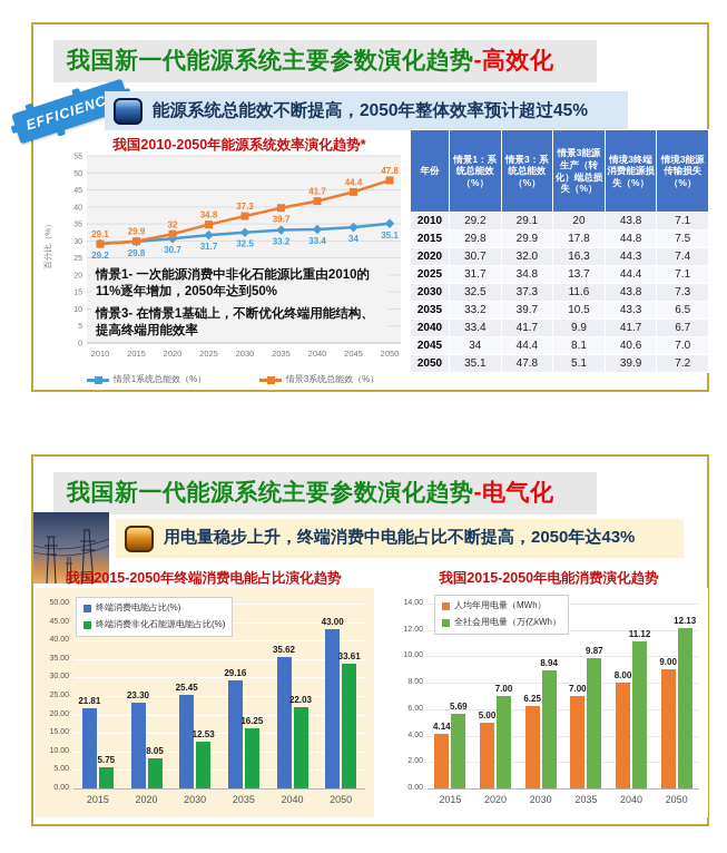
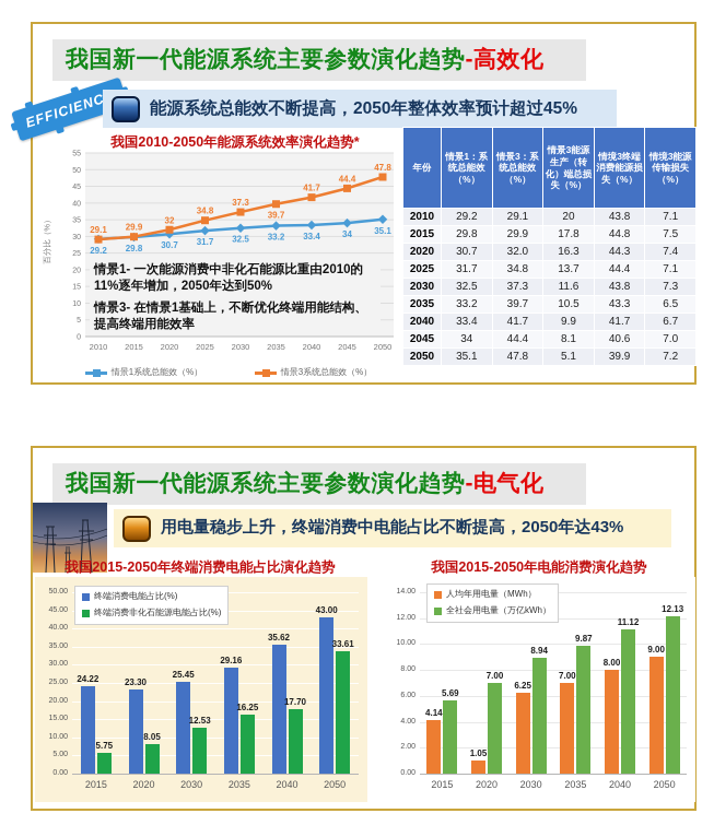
我国2015-2050年终端消费电能占比演化趋势/终端消费电能占比(%)/2015: 21.81 -> 24.22
我国2015-2050年终端消费电能占比演化趋势/终端消费非化石能源电能占比(%)/2040: 22.03 -> 17.70
我国2015-2050年电能消费演化趋势/人均年用电量（MWh）/2020: 5.00 -> 1.05
